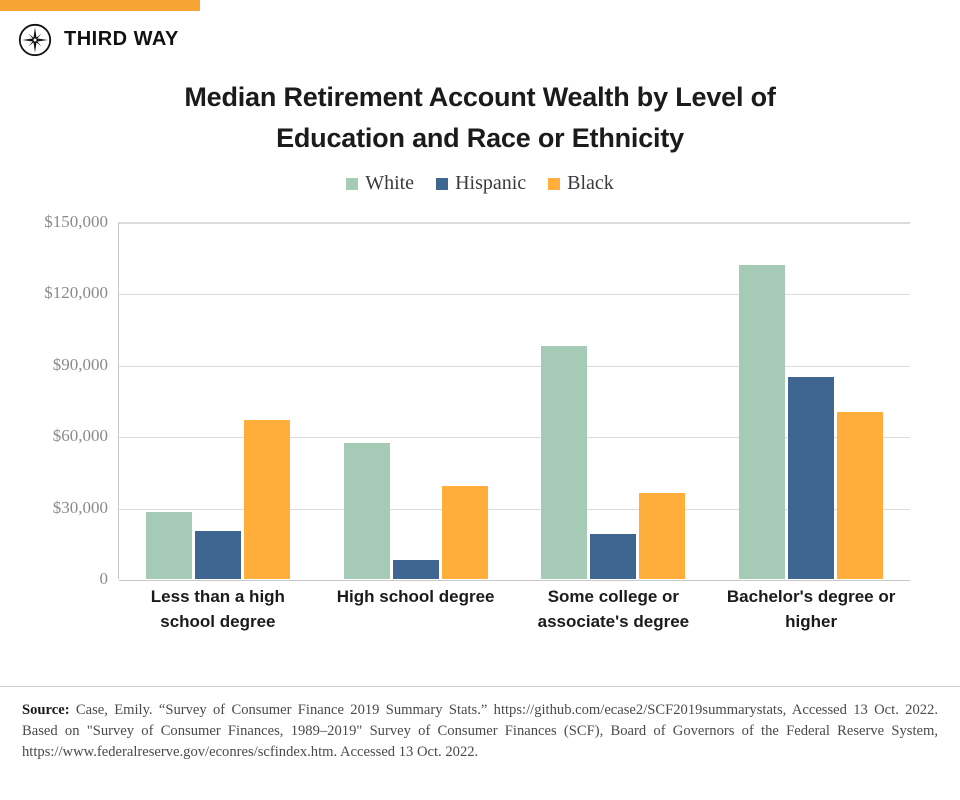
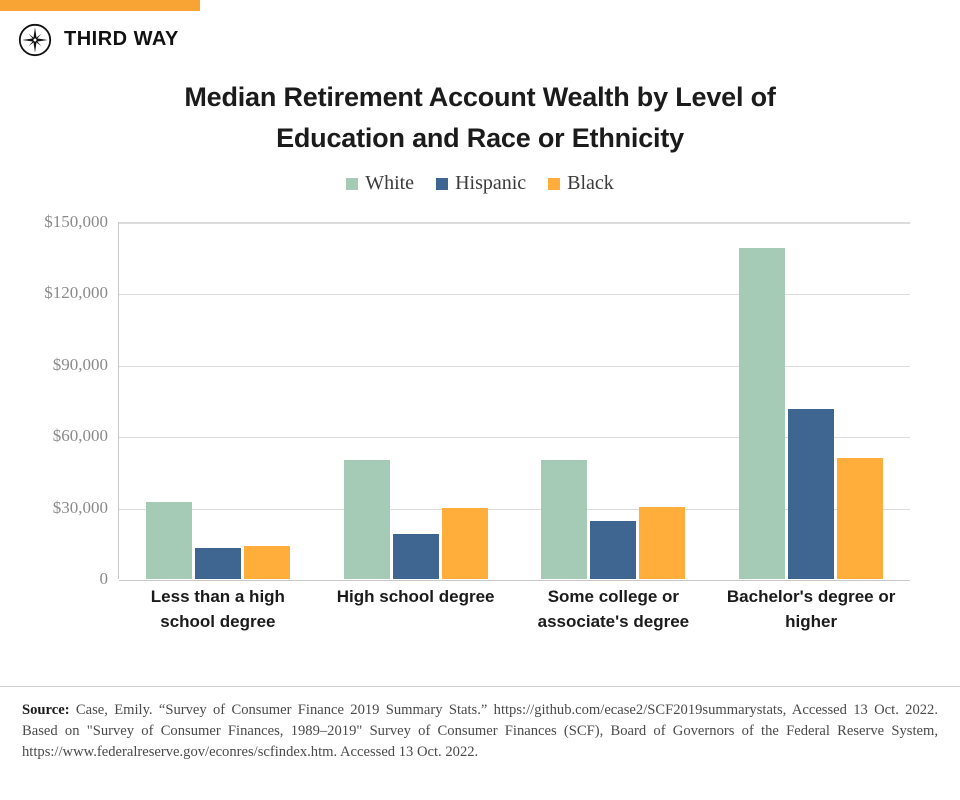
White/Less than a high school degree: $28000 -> $32000
Hispanic/Less than a high school degree: $20000 -> $13000
Black/Less than a high school degree: $67000 -> $14000
White/High school degree: $57000 -> $50000
Hispanic/High school degree: $8000 -> $19000
Black/High school degree: $39000 -> $30000
White/Some college or associate's degree: $98000 -> $50000
Hispanic/Some college or associate's degree: $19000 -> $24000
Black/Some college or associate's degree: $36000 -> $30000
White/Bachelor's degree or higher: $132000 -> $139000
Hispanic/Bachelor's degree or higher: $85000 -> $72000
Black/Bachelor's degree or higher: $70000 -> $51000
